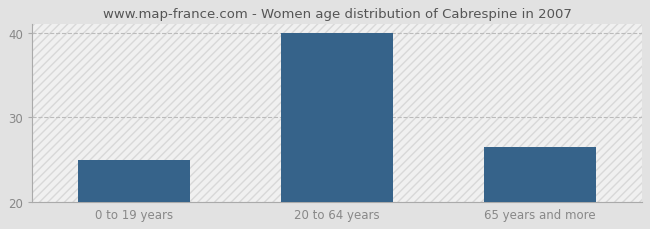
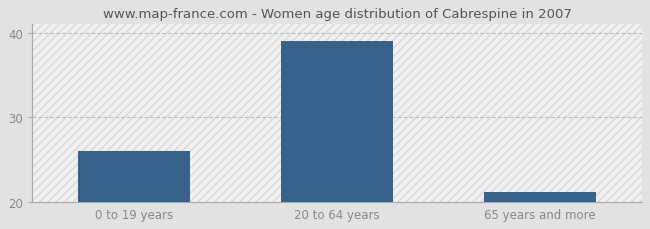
0 to 19 years: 25.0 -> 26.0
20 to 64 years: 40.0 -> 39.0
65 years and more: 26.5 -> 21.2
